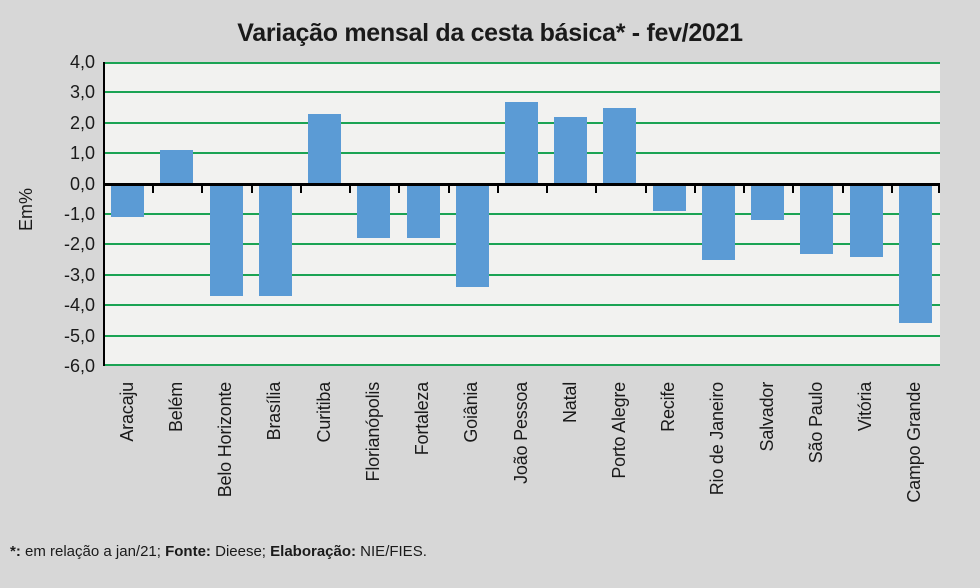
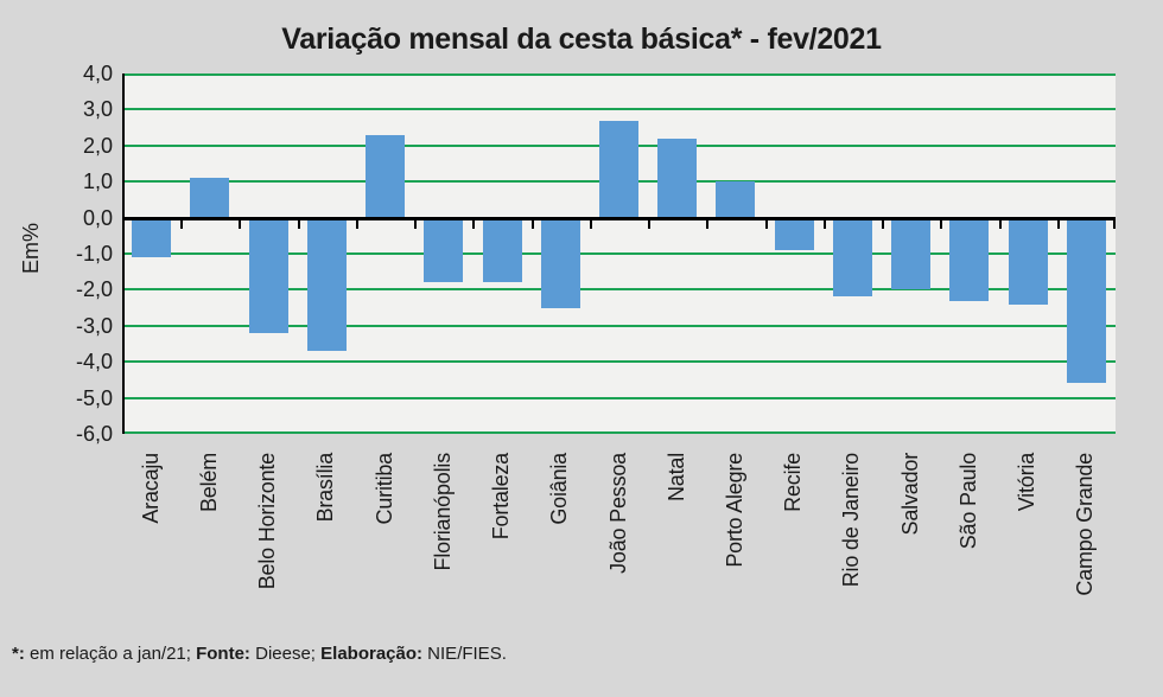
Belo Horizonte: -3,7 -> -3,2
Goiânia: -3,4 -> -2,5
Porto Alegre: 2,5 -> 1,0
Rio de Janeiro: -2,5 -> -2,2
Salvador: -1,2 -> -2,0
